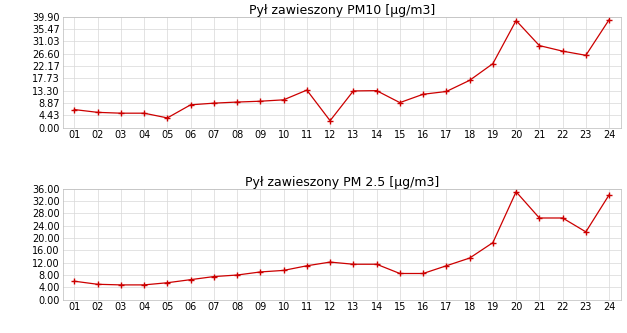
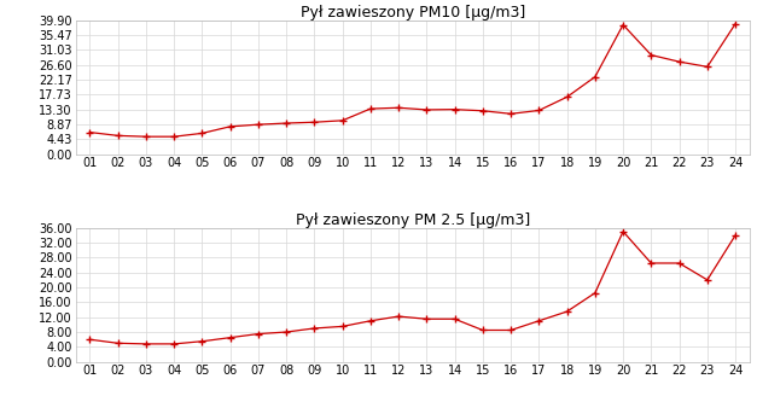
Pył zawieszony PM10 [µg/m3]/05: 3.5 -> 6.2
Pył zawieszony PM10 [µg/m3]/12: 2.5 -> 13.8
Pył zawieszony PM10 [µg/m3]/15: 9.0 -> 12.9
